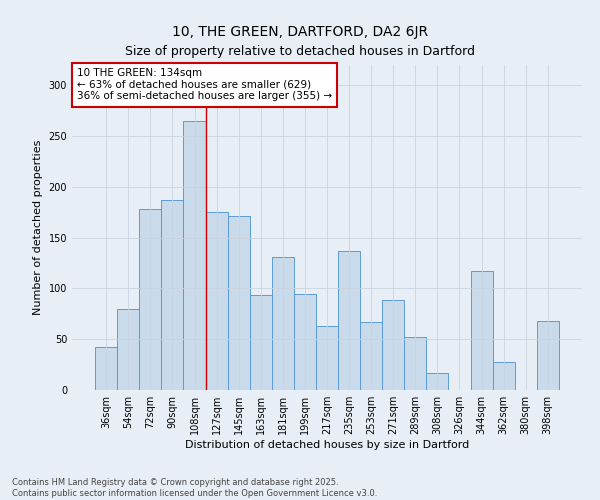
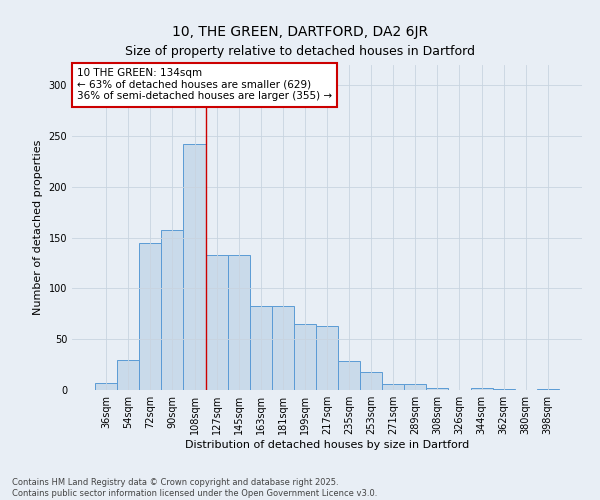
36sqm: 42 -> 7
54sqm: 80 -> 30
72sqm: 178 -> 145
90sqm: 187 -> 158
108sqm: 265 -> 242
127sqm: 175 -> 133
145sqm: 171 -> 133
163sqm: 94 -> 83
181sqm: 131 -> 83
199sqm: 95 -> 65
235sqm: 137 -> 29
253sqm: 67 -> 18
271sqm: 89 -> 6
289sqm: 52 -> 6
308sqm: 17 -> 2
344sqm: 117 -> 2
362sqm: 28 -> 1
398sqm: 68 -> 1
